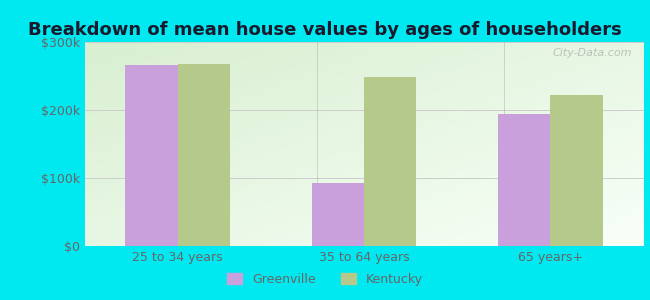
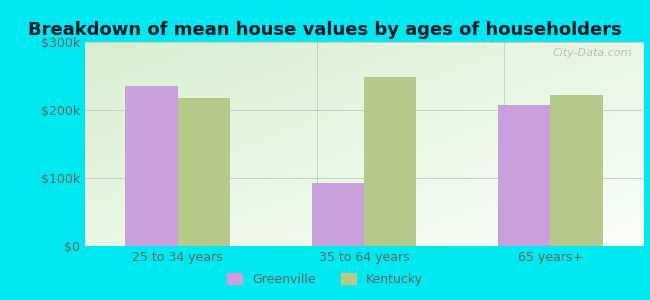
Greenville/25 to 34 years: $266k -> $235k
Kentucky/25 to 34 years: $268k -> $218k
Greenville/65 years+: $194k -> $207k
